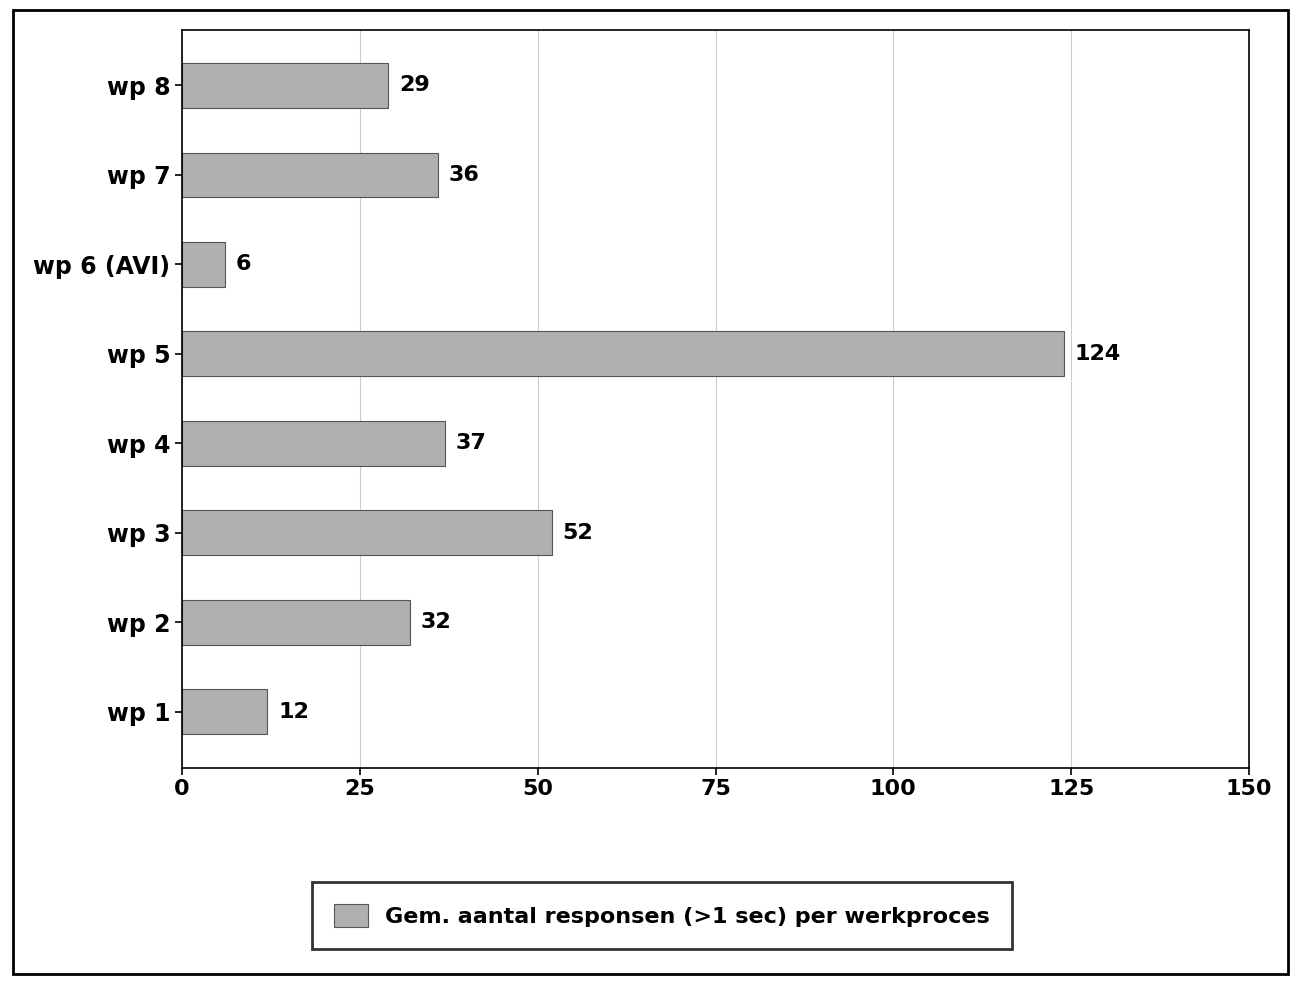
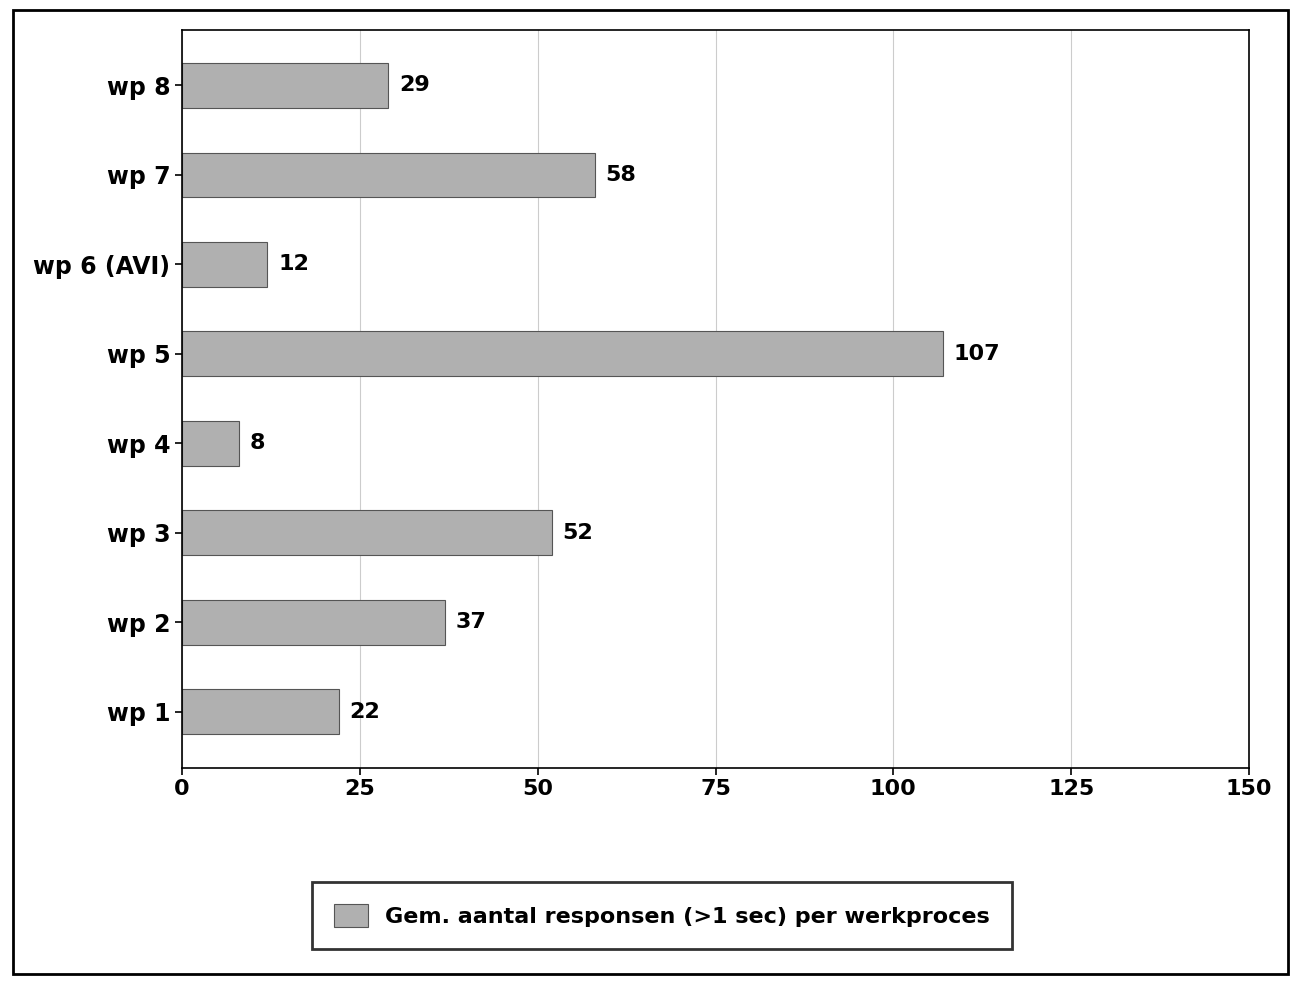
wp 7: 36 -> 58
wp 6 (AVI): 6 -> 12
wp 5: 124 -> 107
wp 4: 37 -> 8
wp 2: 32 -> 37
wp 1: 12 -> 22
